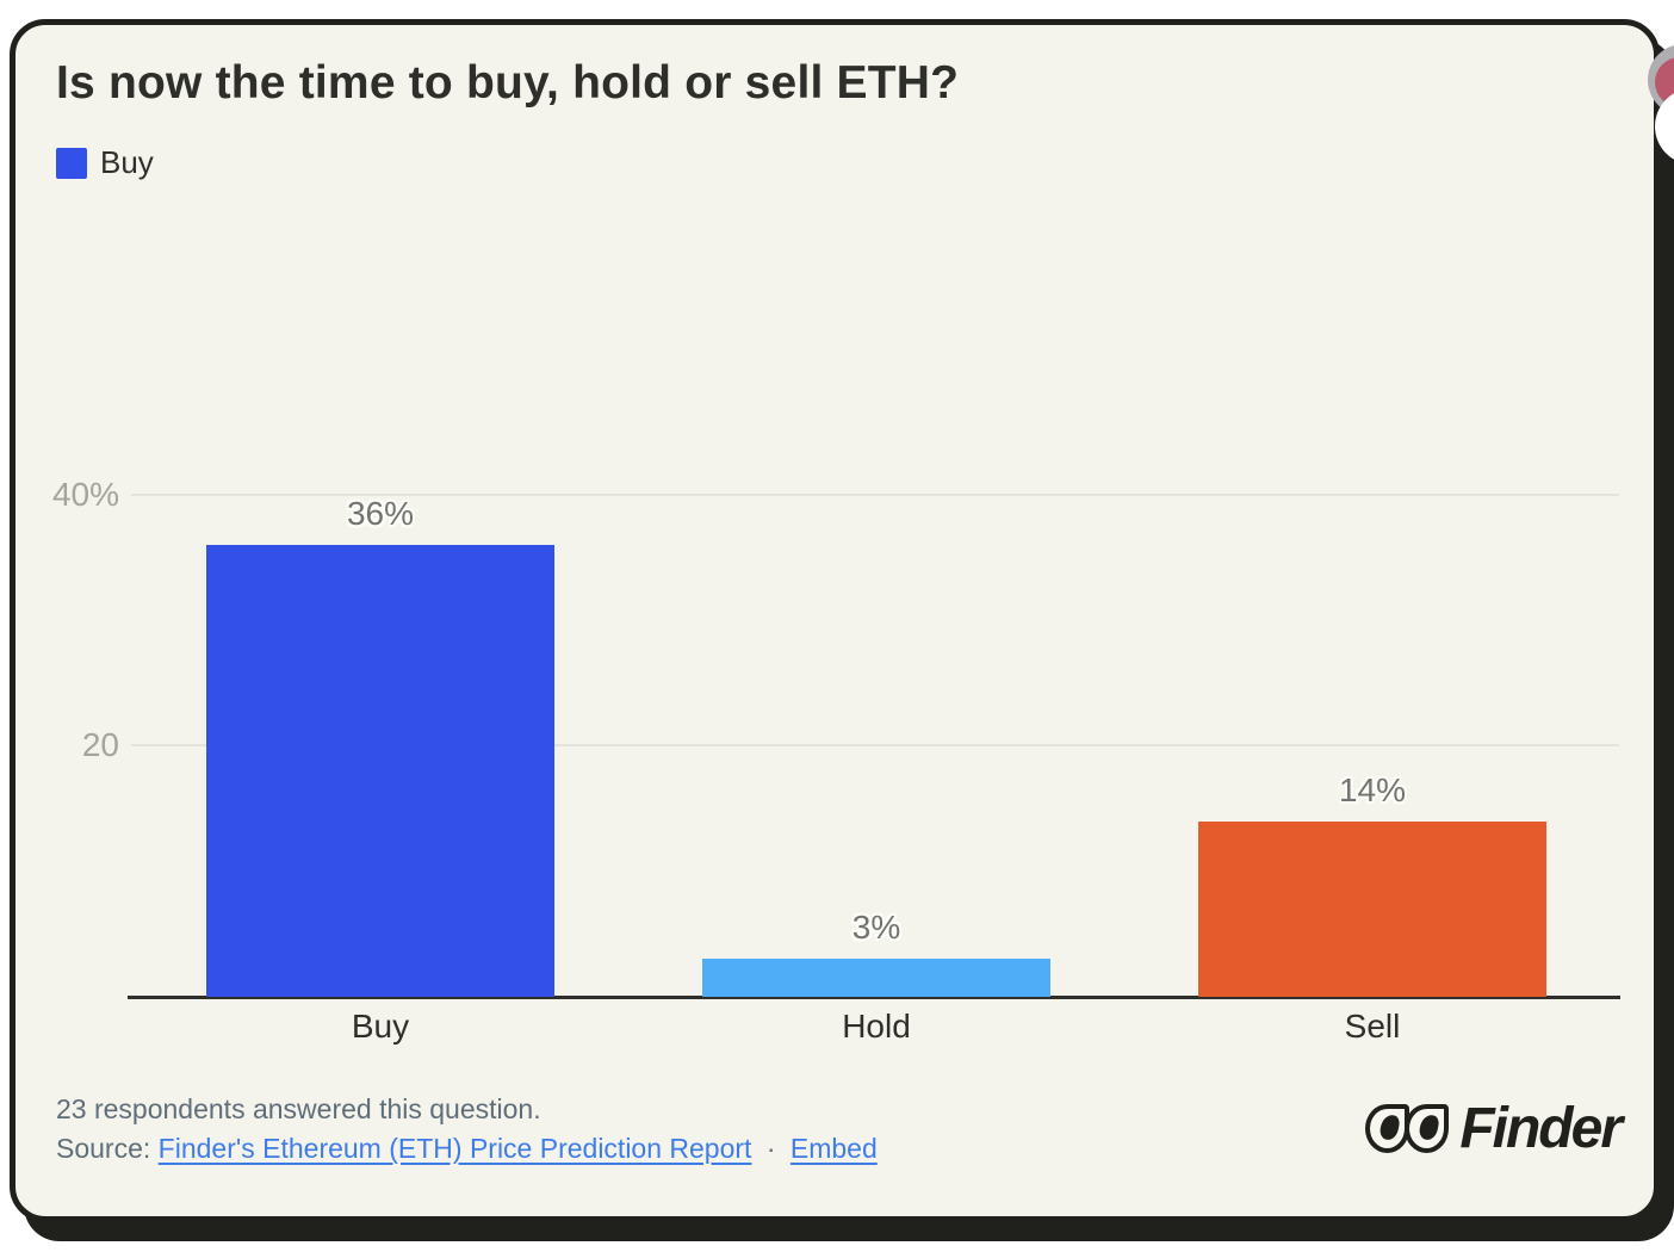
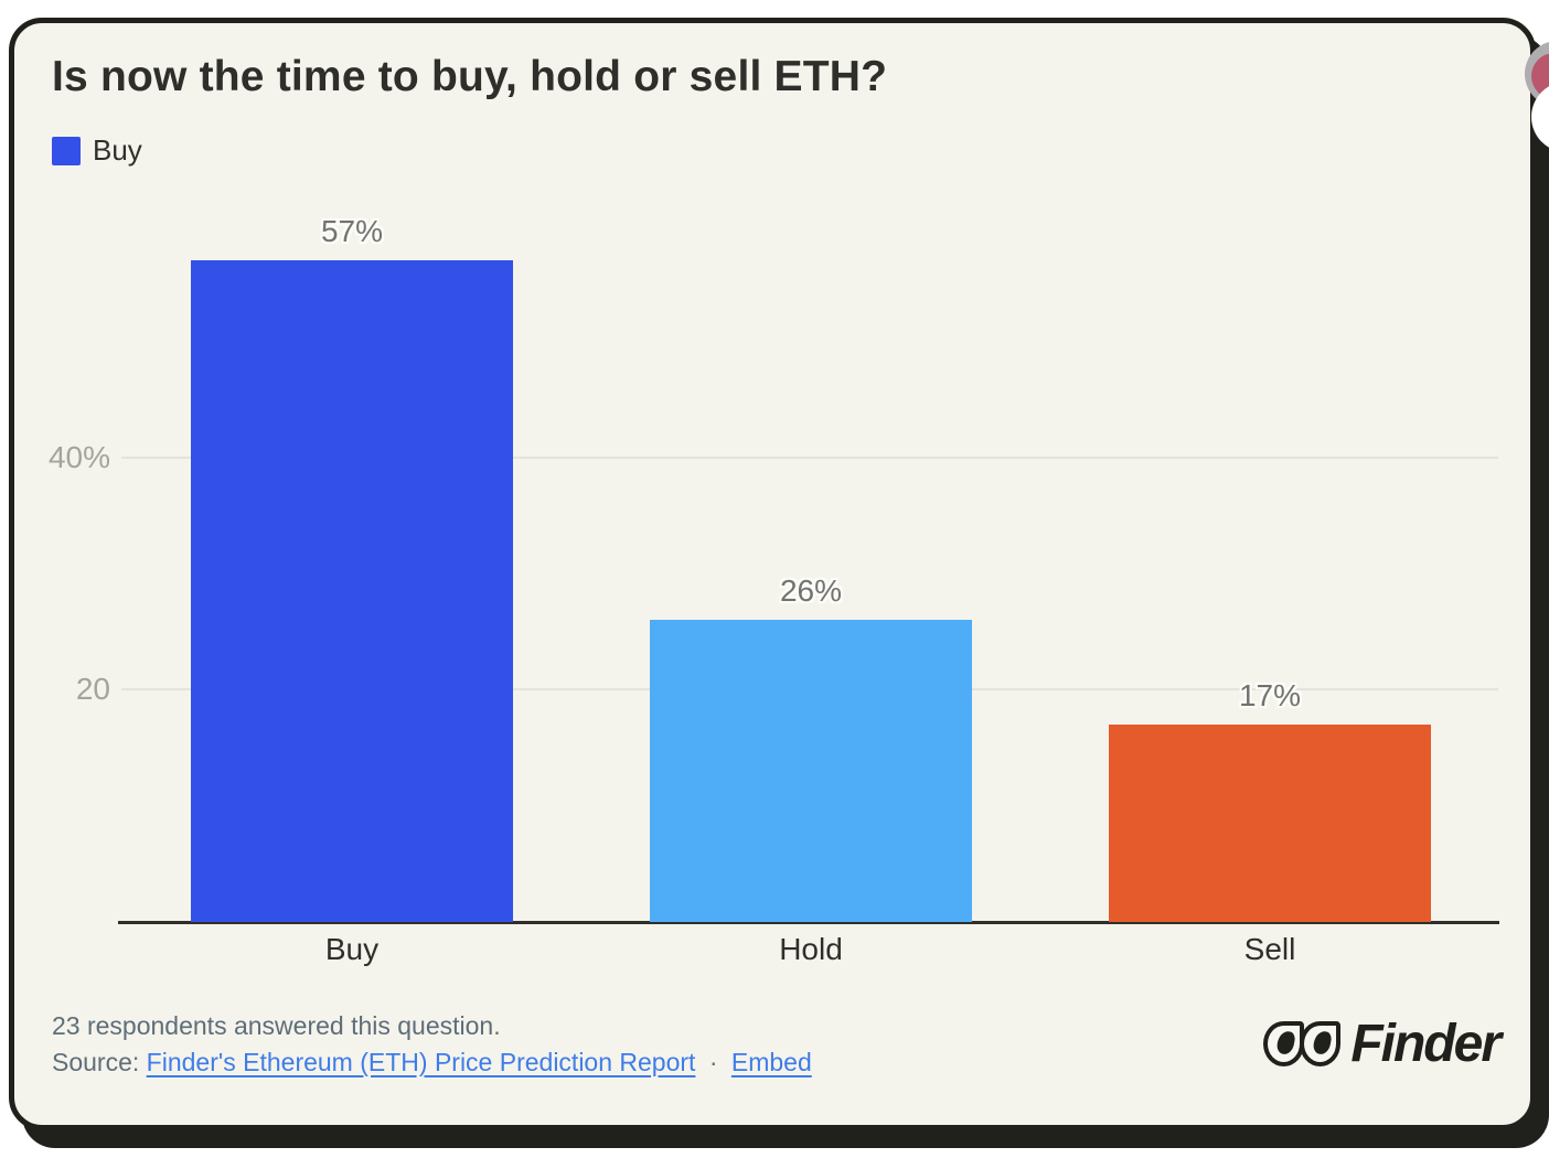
Buy: 36% -> 57%
Hold: 3% -> 26%
Sell: 14% -> 17%
